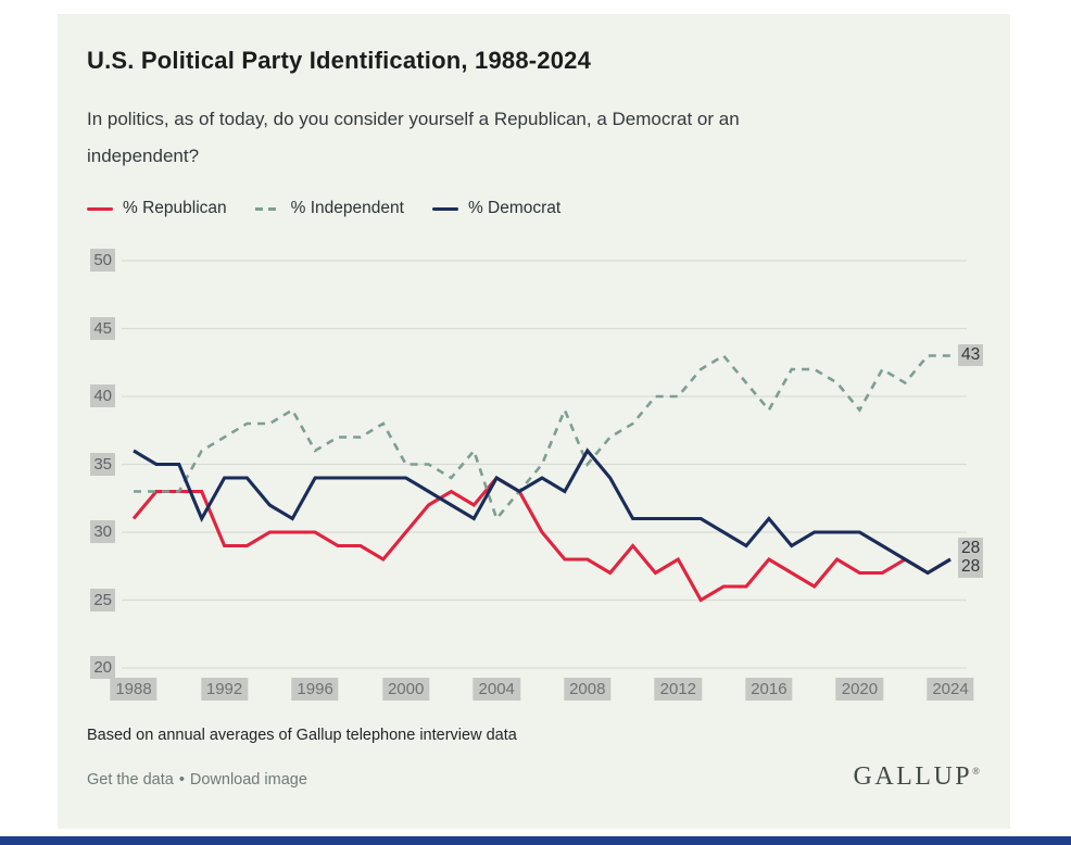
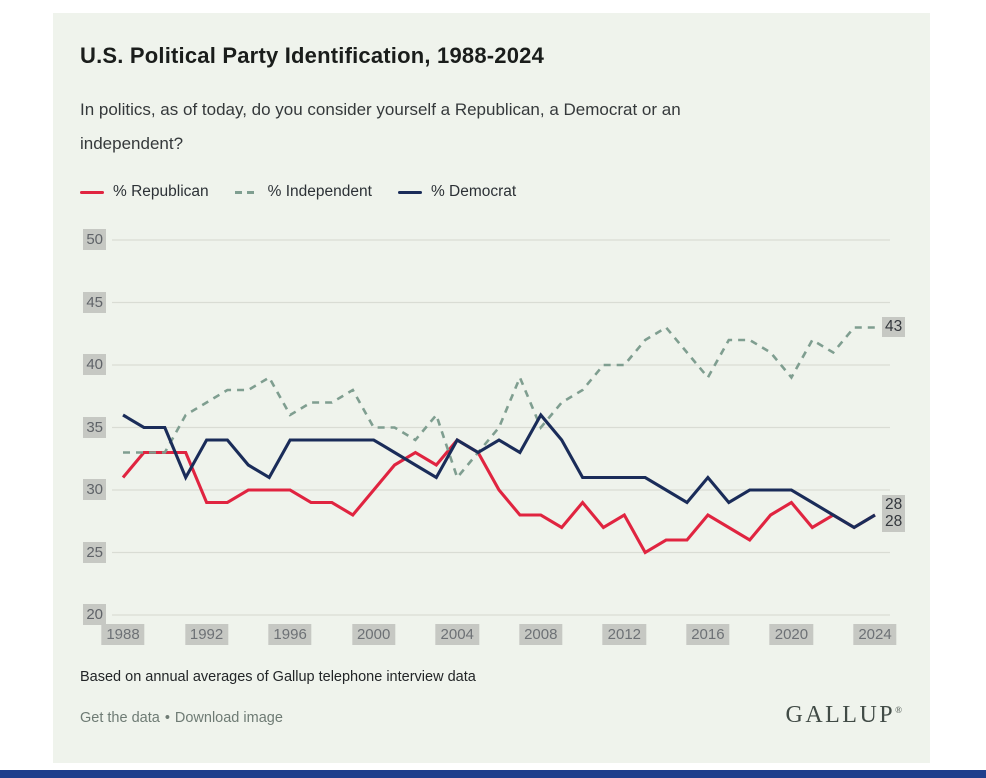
% Republican/2020: 27 -> 29
